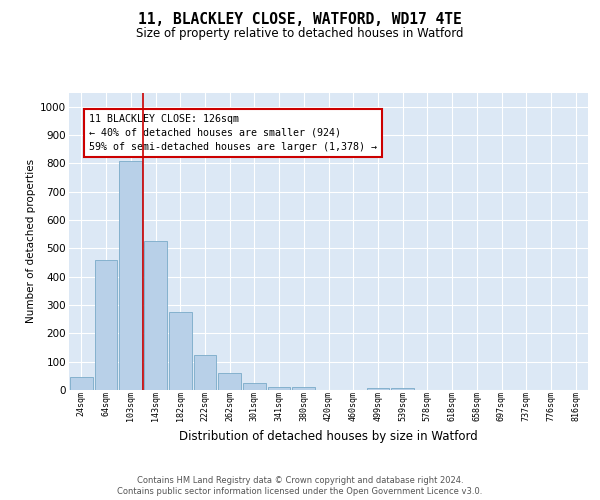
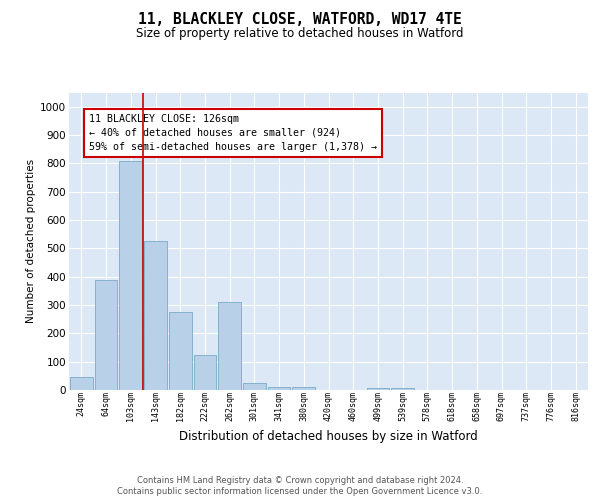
64sqm: 460 -> 390
262sqm: 60 -> 310
